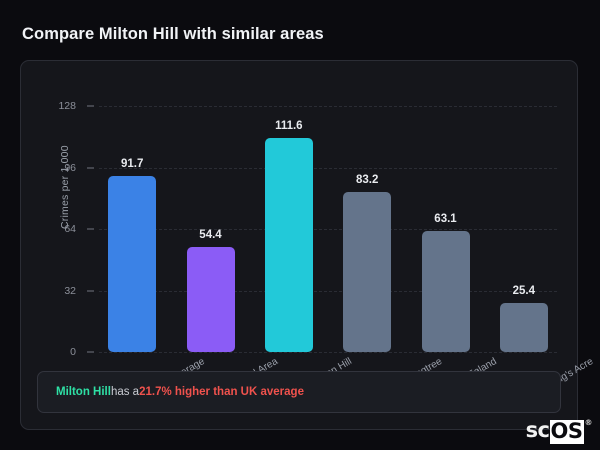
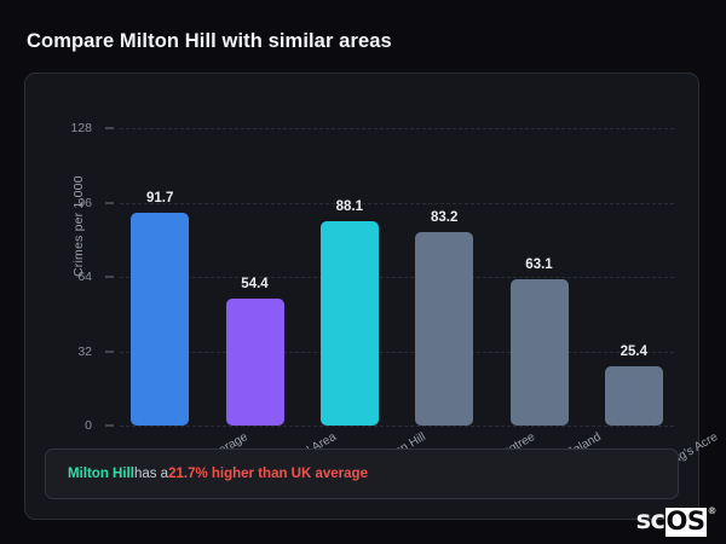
Milton Hill: 111.6 -> 88.1
